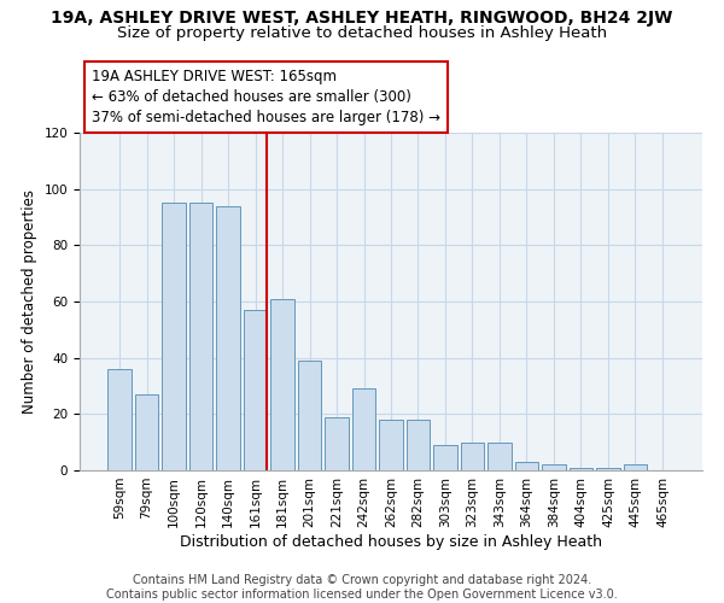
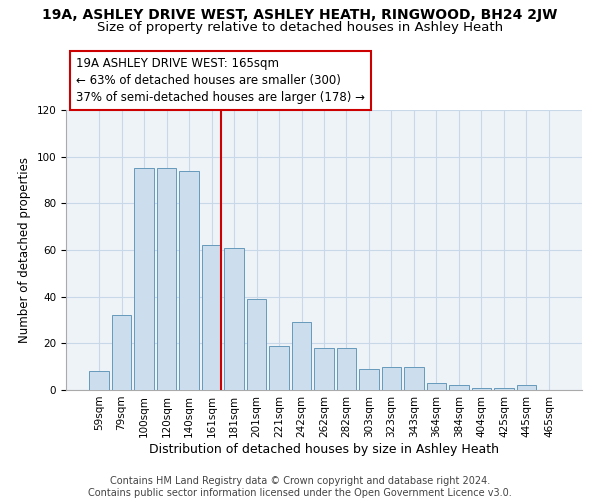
59sqm: 36 -> 8
79sqm: 27 -> 32
161sqm: 57 -> 62
